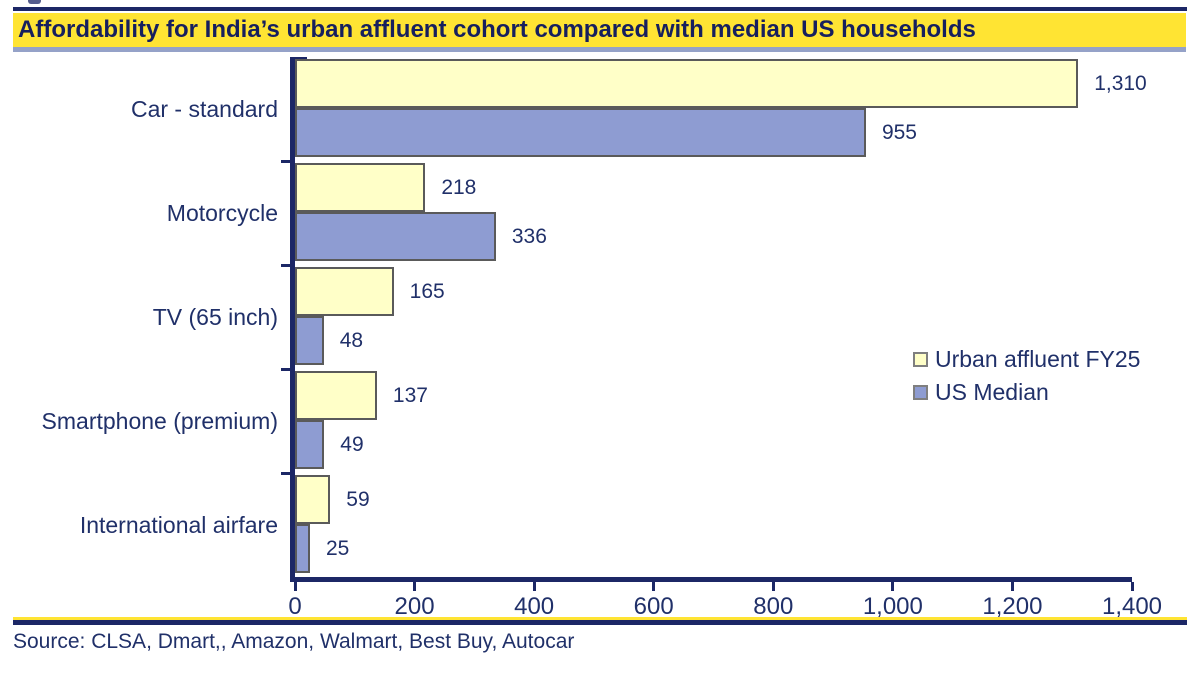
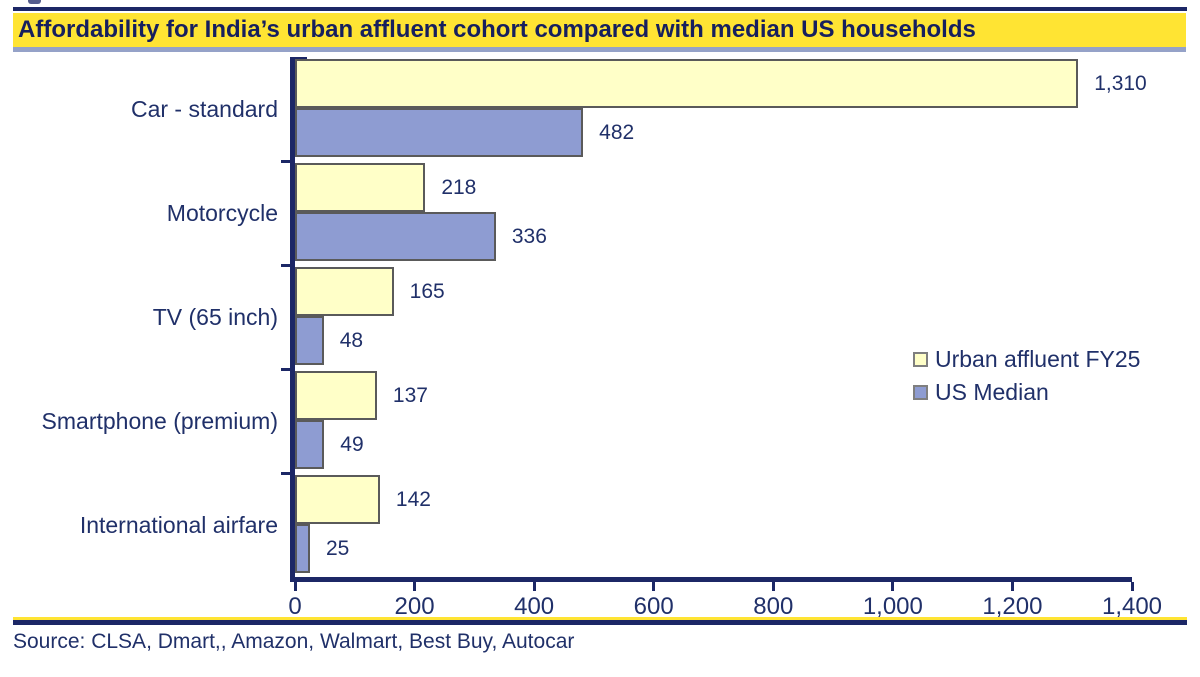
US Median/Car - standard: 955 -> 482
Urban affluent FY25/International airfare: 59 -> 142
